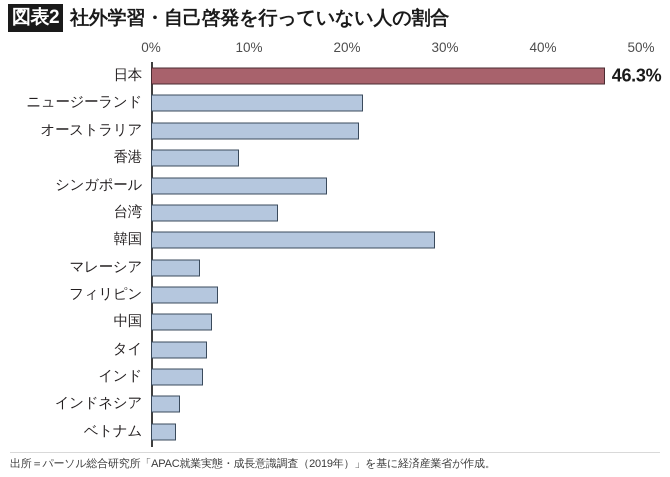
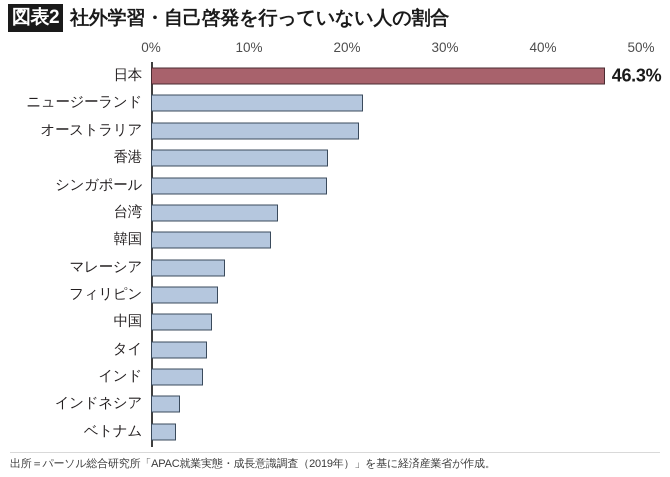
香港: 9% -> 18%
韓国: 29% -> 12%
マレーシア: 5% -> 8%
